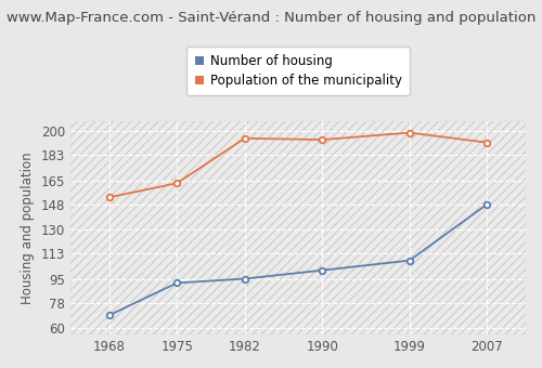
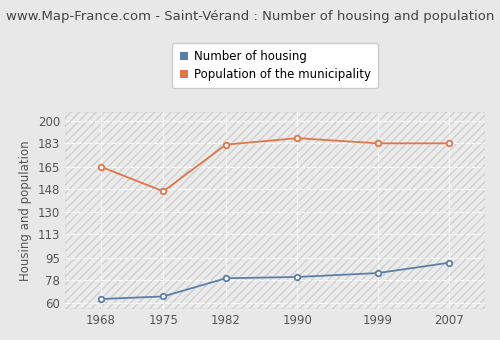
Number of housing/1968: 69 -> 63
Population of the municipality/1968: 153 -> 165
Number of housing/1975: 92 -> 65
Population of the municipality/1975: 163 -> 146
Number of housing/1982: 95 -> 79
Population of the municipality/1982: 195 -> 182
Number of housing/1990: 101 -> 80
Population of the municipality/1990: 194 -> 187
Number of housing/1999: 108 -> 83
Population of the municipality/1999: 199 -> 183
Number of housing/2007: 148 -> 91
Population of the municipality/2007: 192 -> 183
